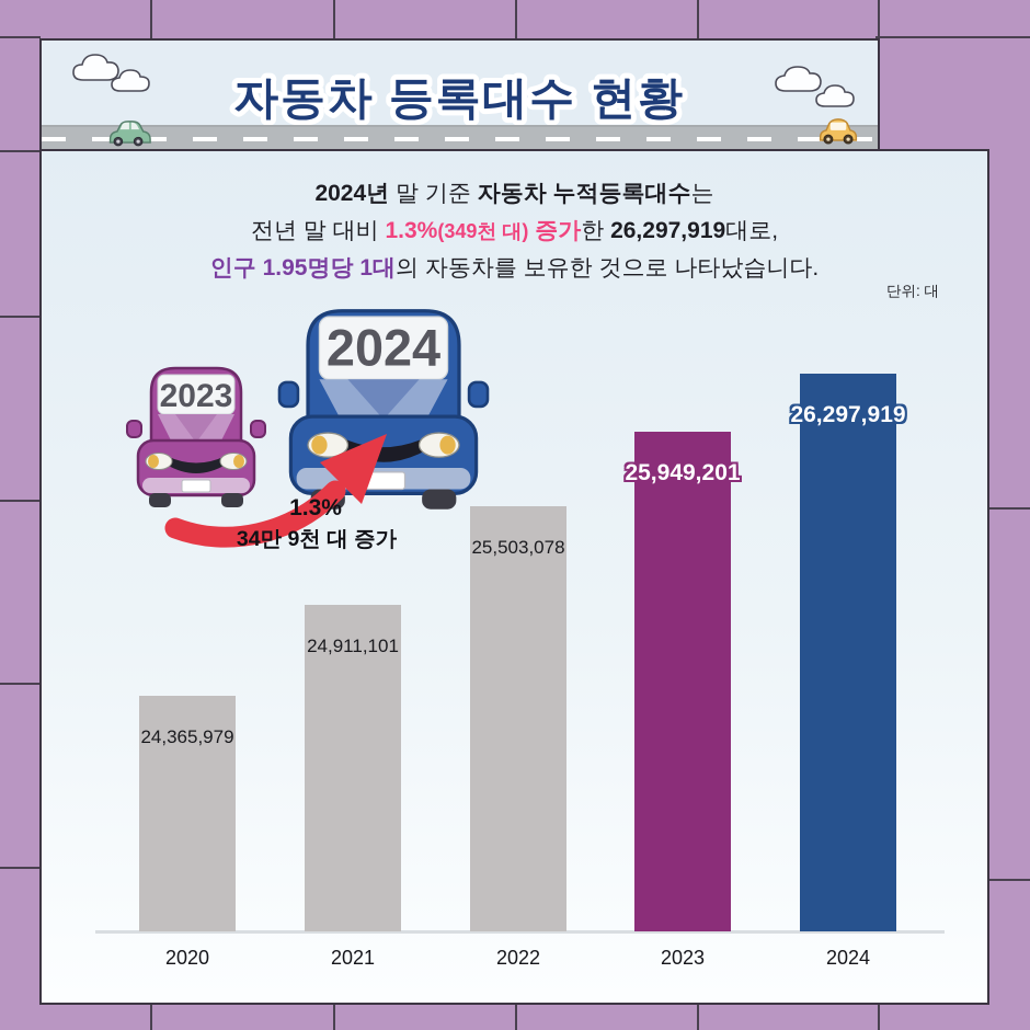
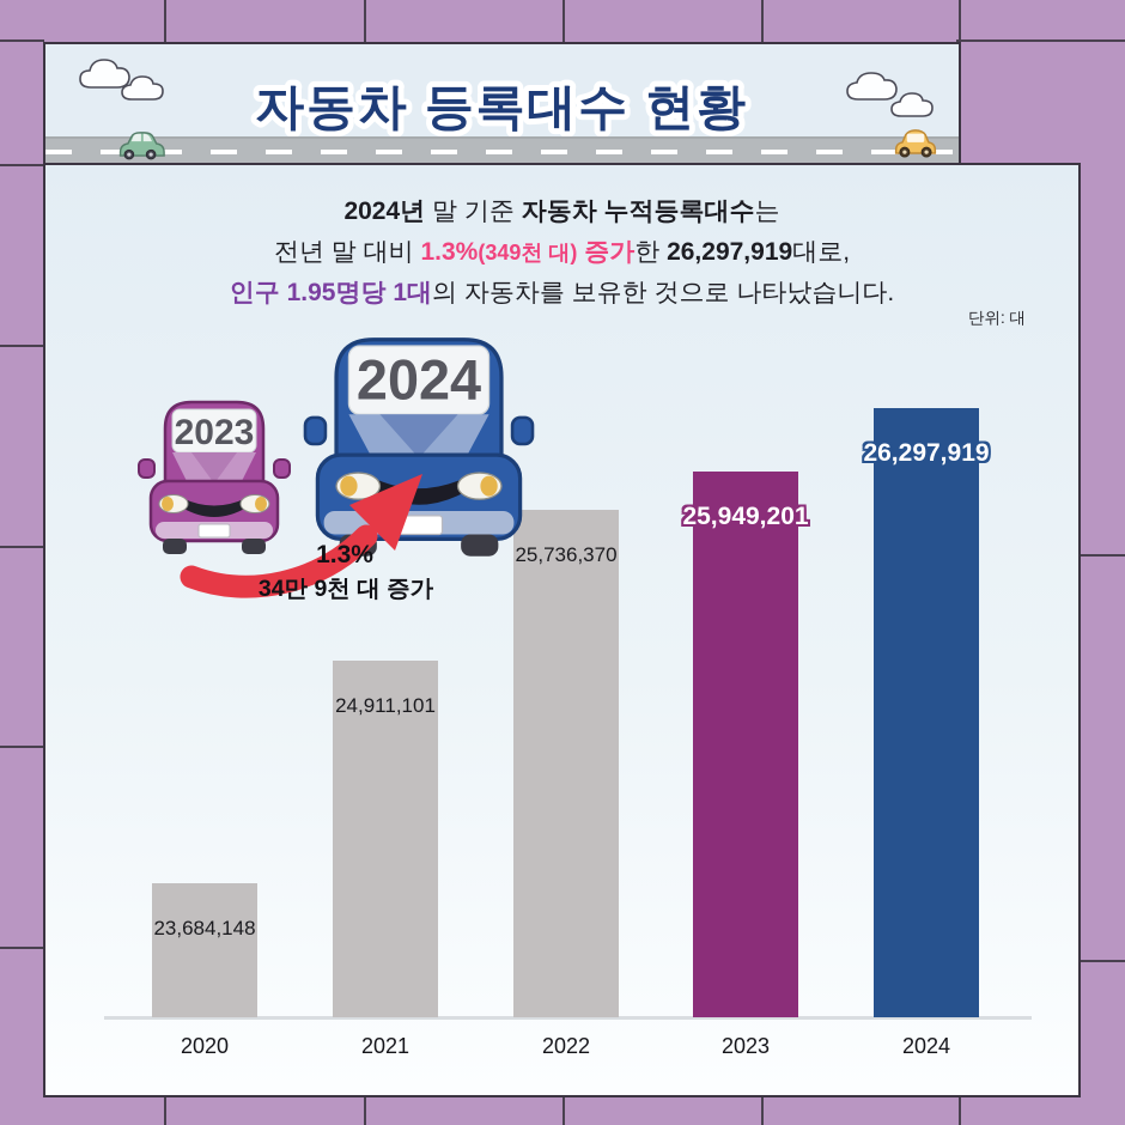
2020: 24,365,979 -> 23,684,148
2022: 25,503,078 -> 25,736,370
